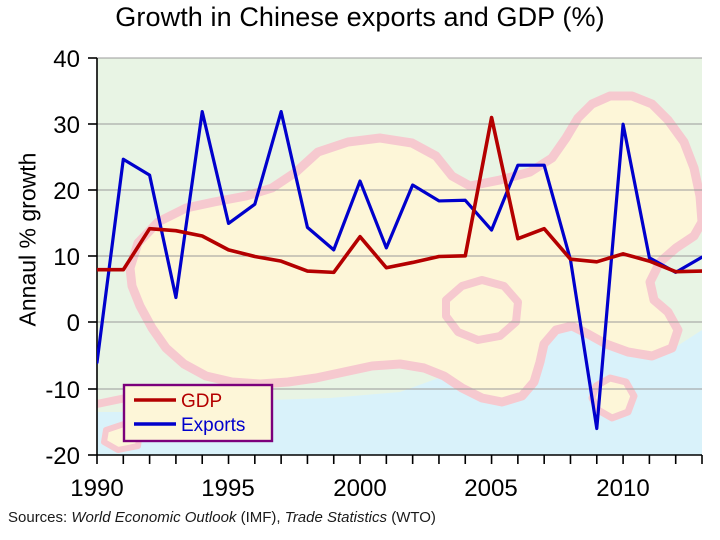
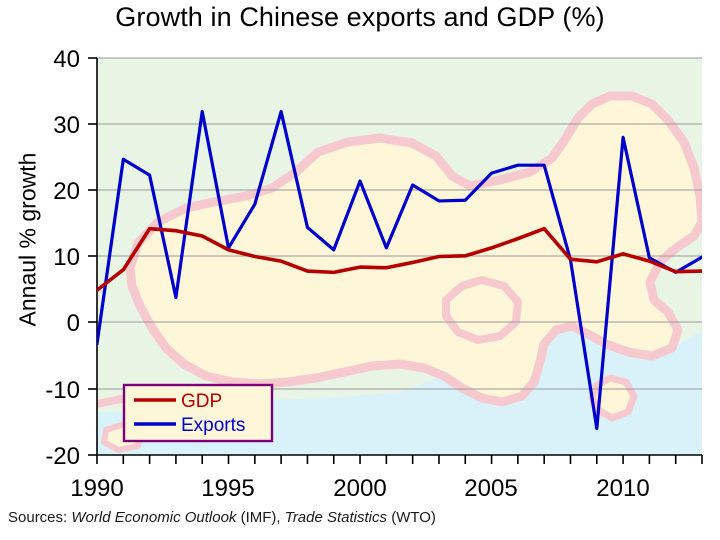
GDP/1990: 8 -> 5
Exports/1990: -6 -> -3
Exports/1995: 15 -> 11
GDP/2000: 13 -> 8
GDP/2005: 31 -> 11
Exports/2005: 14 -> 23
Exports/2010: 30 -> 28
